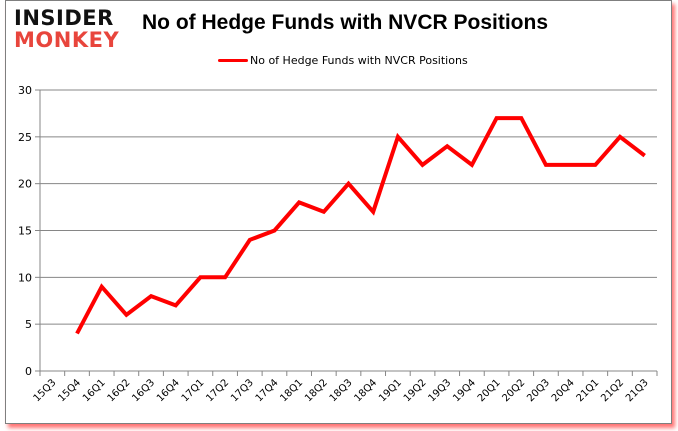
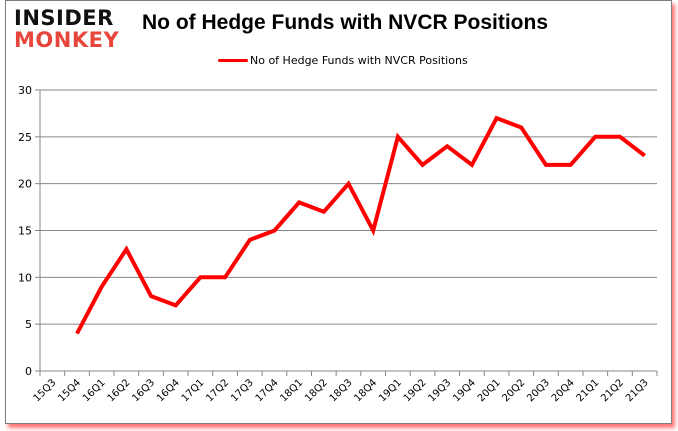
16Q2: 6 -> 13
18Q4: 17 -> 15
20Q2: 27 -> 26
21Q1: 22 -> 25
